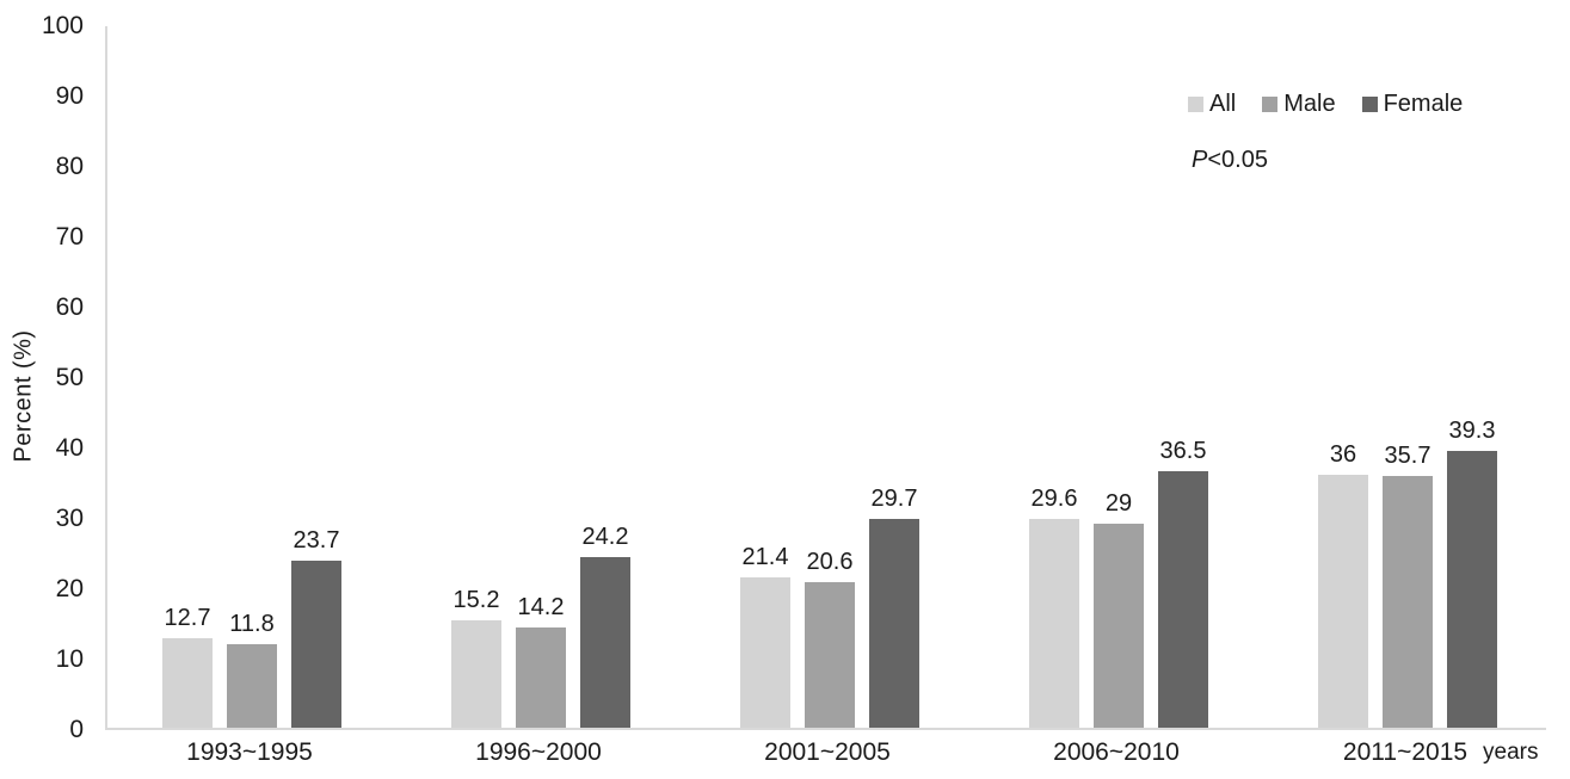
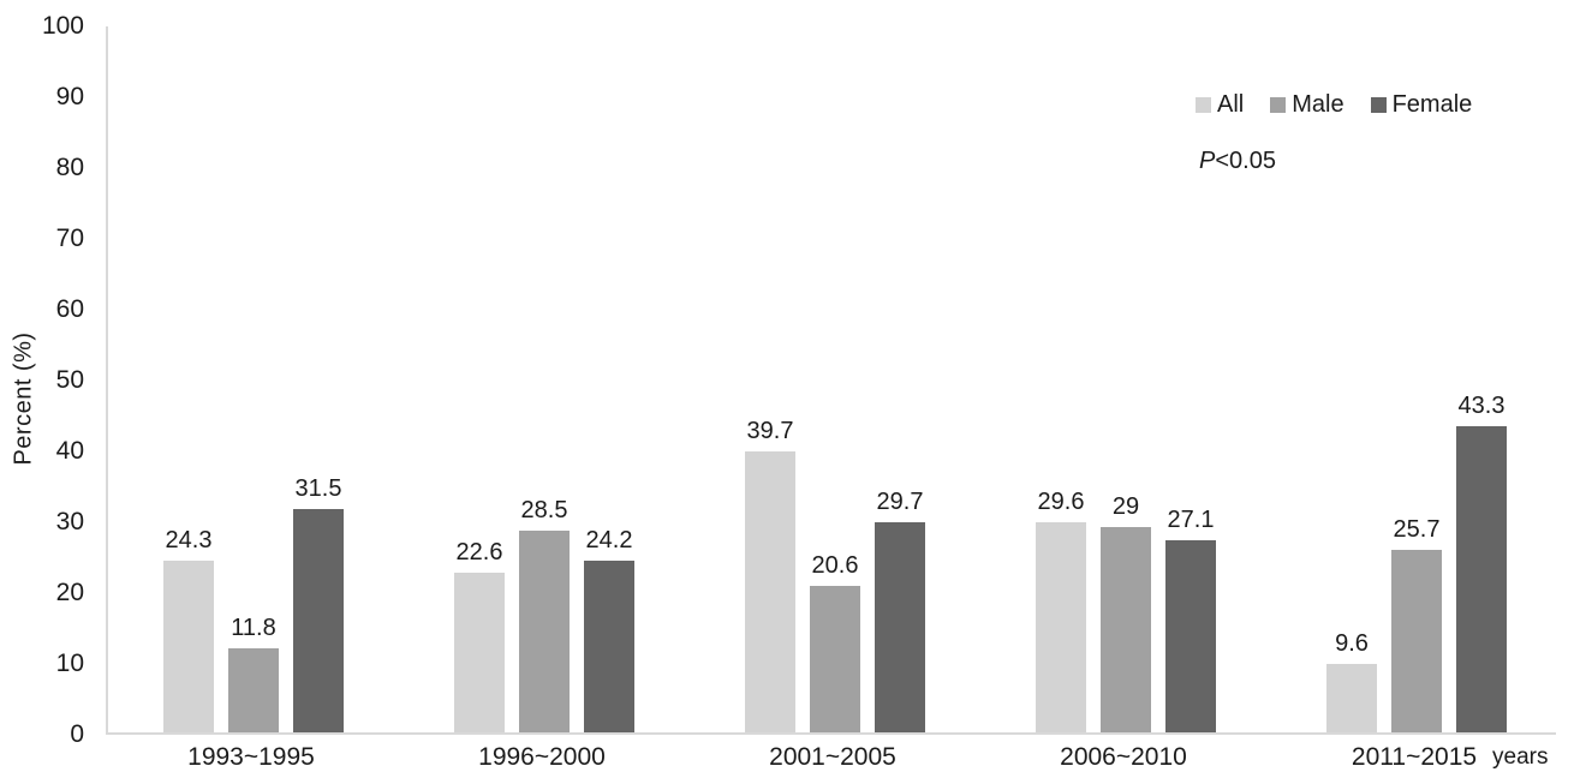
All/1993~1995: 12.7 -> 24.3
Female/1993~1995: 23.7 -> 31.5
All/1996~2000: 15.2 -> 22.6
Male/1996~2000: 14.2 -> 28.5
All/2001~2005: 21.4 -> 39.7
Female/2006~2010: 36.5 -> 27.1
All/2011~2015: 36 -> 9.6
Male/2011~2015: 35.7 -> 25.7
Female/2011~2015: 39.3 -> 43.3
